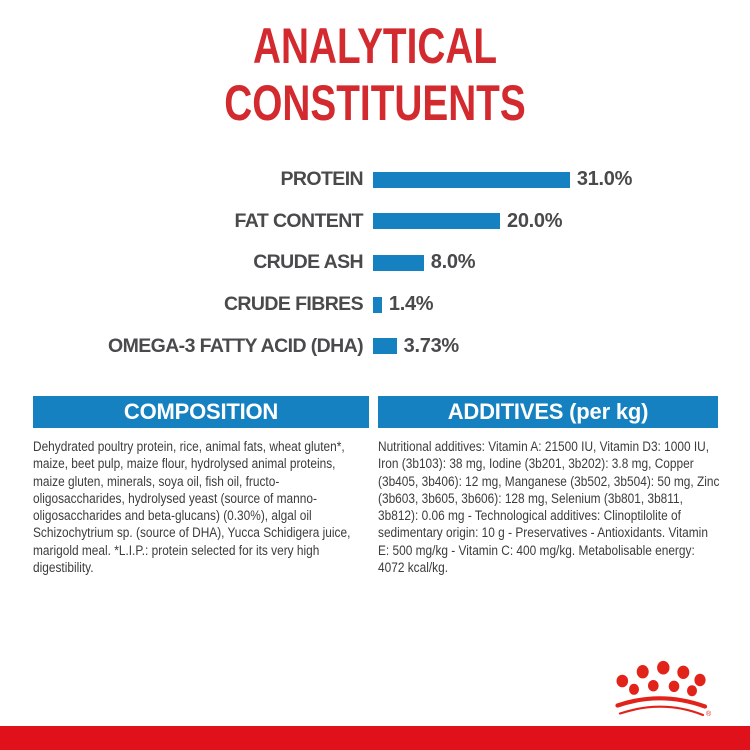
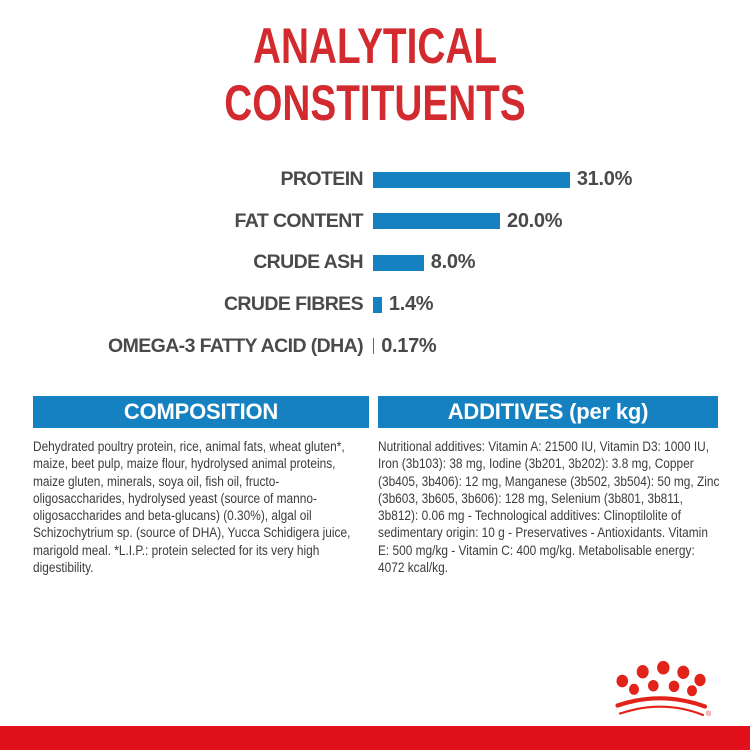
OMEGA-3 FATTY ACID (DHA): 3.73% -> 0.17%
